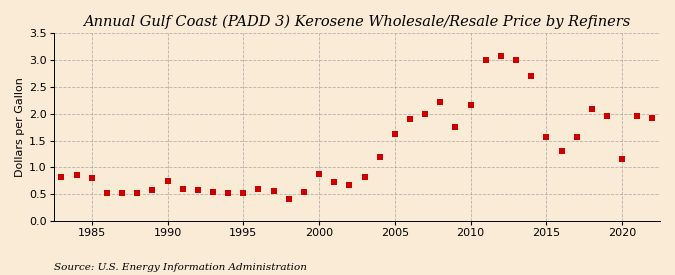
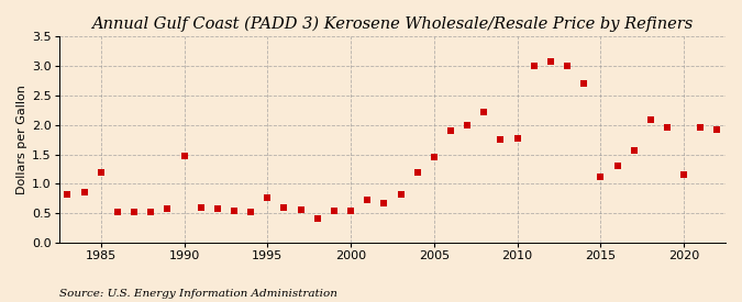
1985: 0.80 -> 1.20
1990: 0.75 -> 1.48
1995: 0.53 -> 0.76
2000: 0.88 -> 0.54
2005: 1.63 -> 1.46
2010: 2.16 -> 1.78
2015: 1.57 -> 1.12
